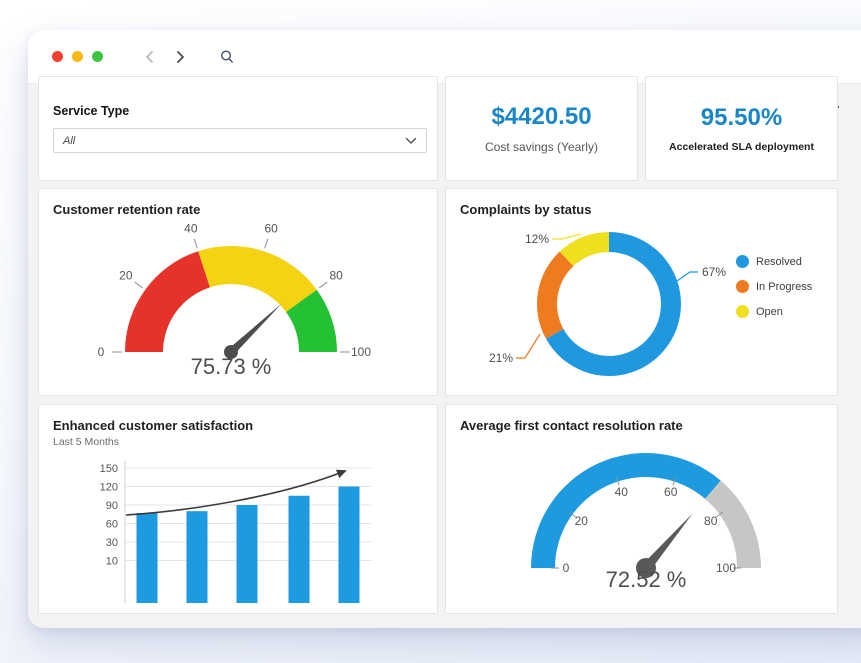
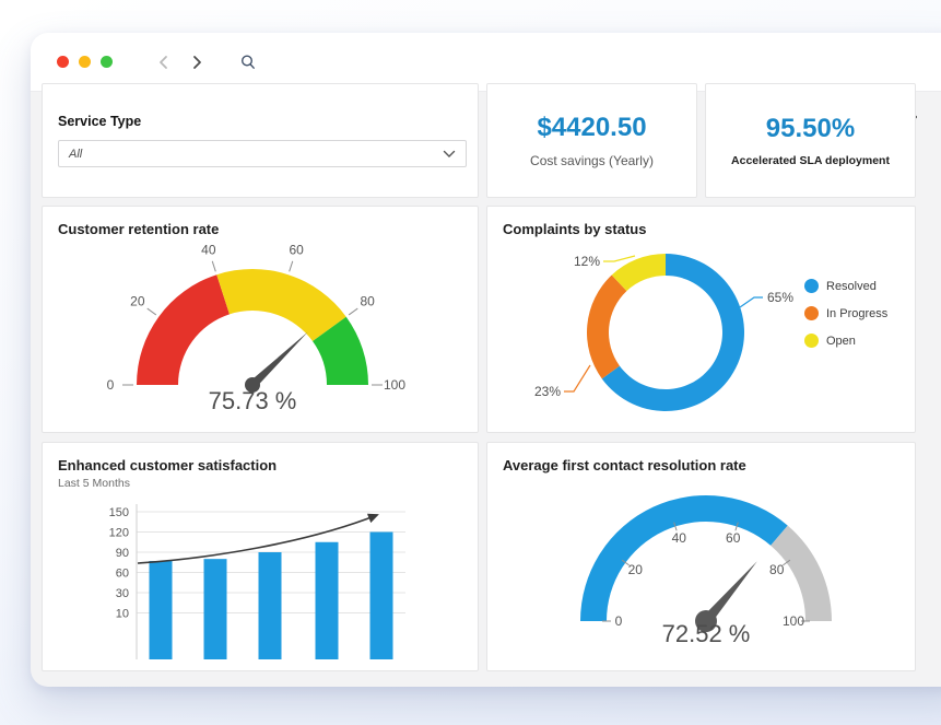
Complaints by status/Resolved: 67% -> 65%
Complaints by status/In Progress: 21% -> 23%
